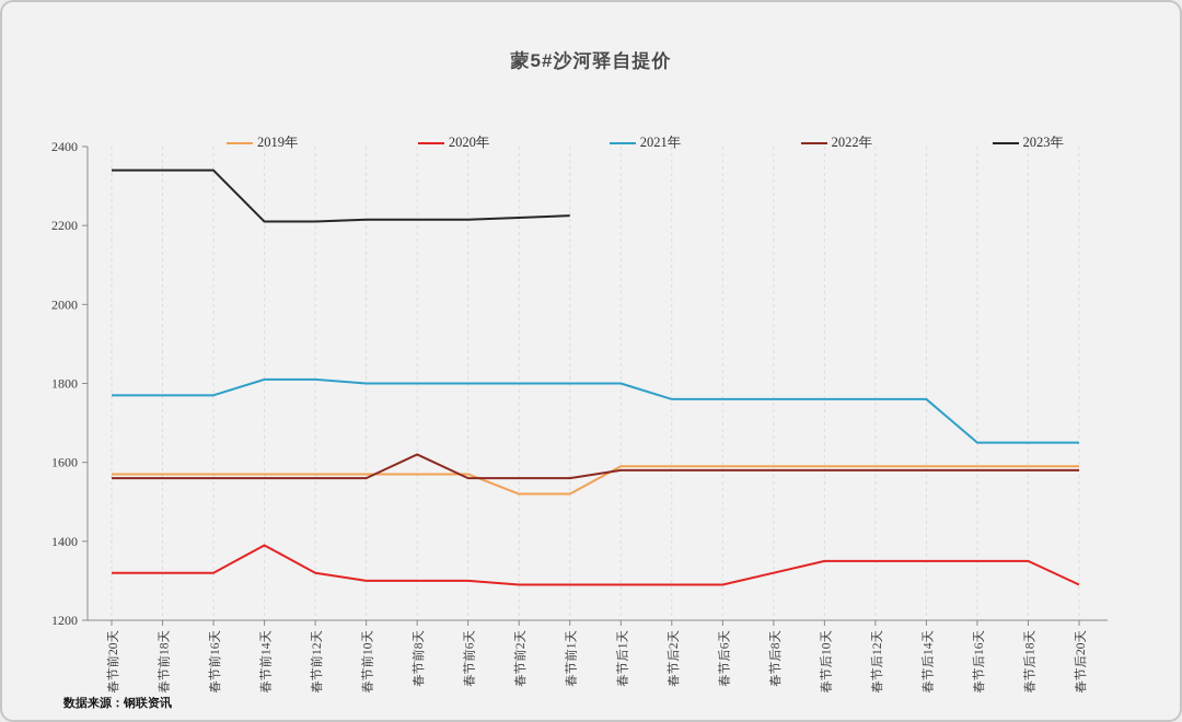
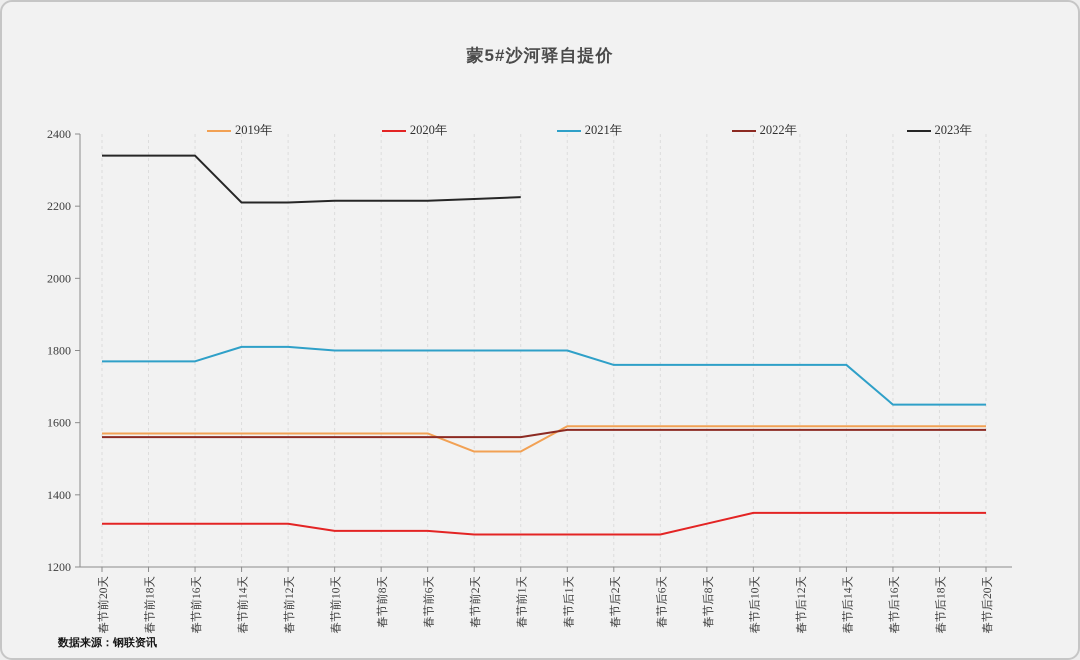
2020年/春节前14天: 1390 -> 1320
2022年/春节前8天: 1620 -> 1560
2020年/春节后20天: 1290 -> 1350
